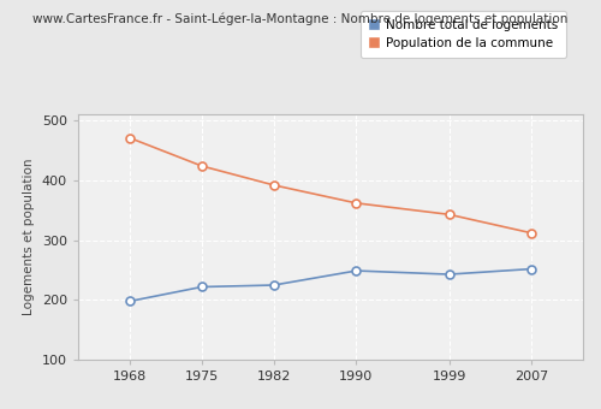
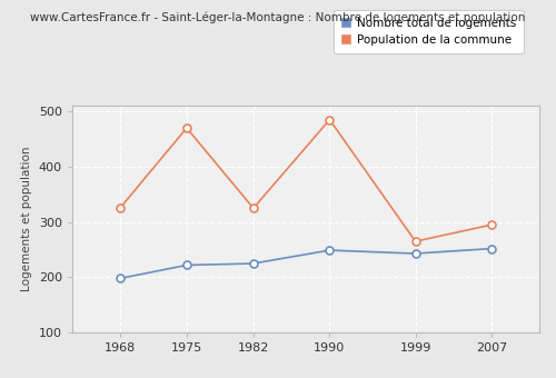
Population de la commune/1968: 471 -> 325
Population de la commune/1975: 424 -> 470
Population de la commune/1982: 392 -> 325
Population de la commune/1990: 362 -> 485
Population de la commune/1999: 343 -> 265
Population de la commune/2007: 312 -> 295
